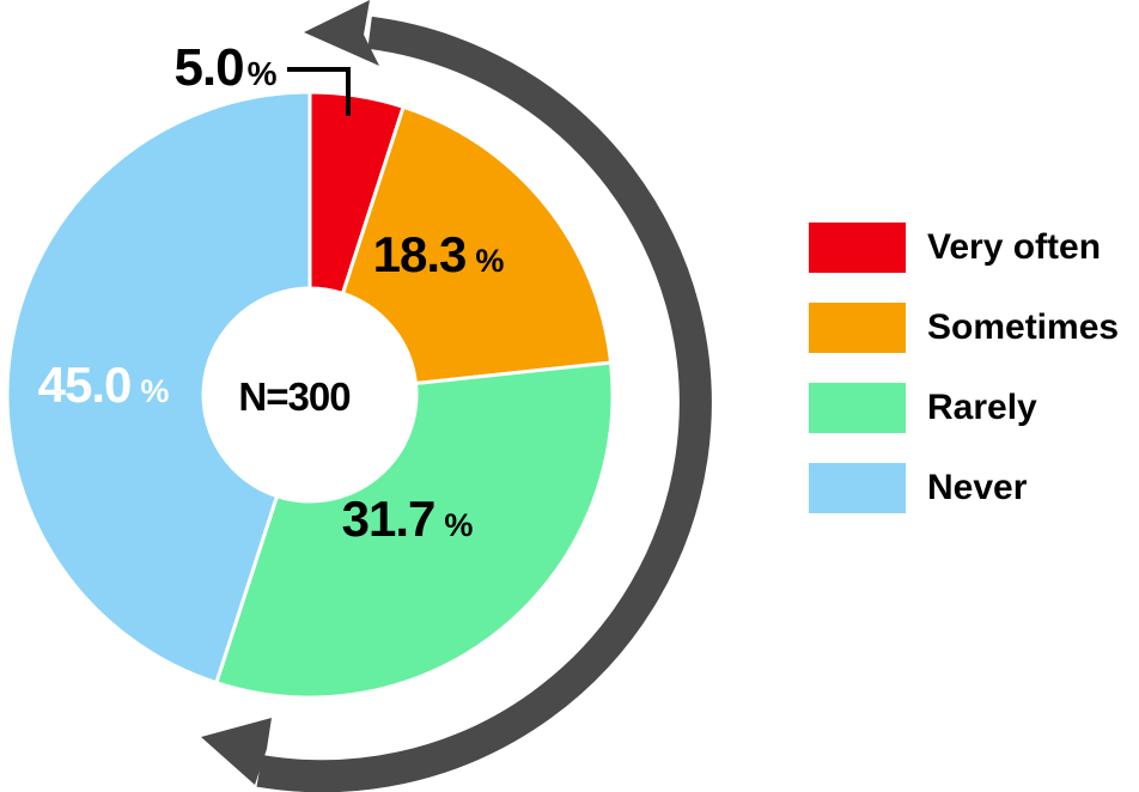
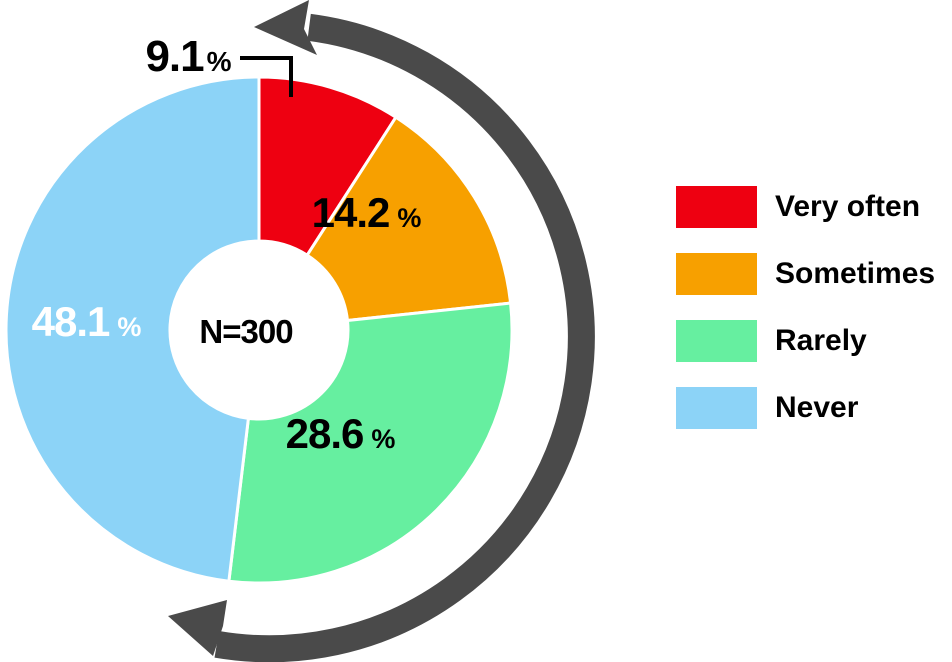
Very often: 5.0 -> 9.1
Sometimes: 18.3 -> 14.2
Rarely: 31.7 -> 28.6
Never: 45.0 -> 48.1
